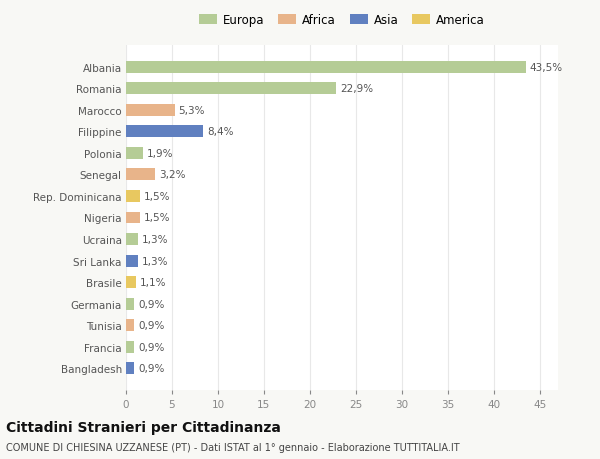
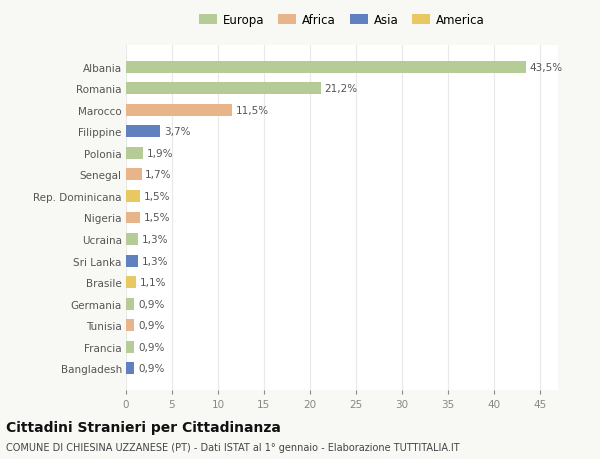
Romania: 22,9% -> 21,2%
Marocco: 5,3% -> 11,5%
Filippine: 8,4% -> 3,7%
Senegal: 3,2% -> 1,7%
